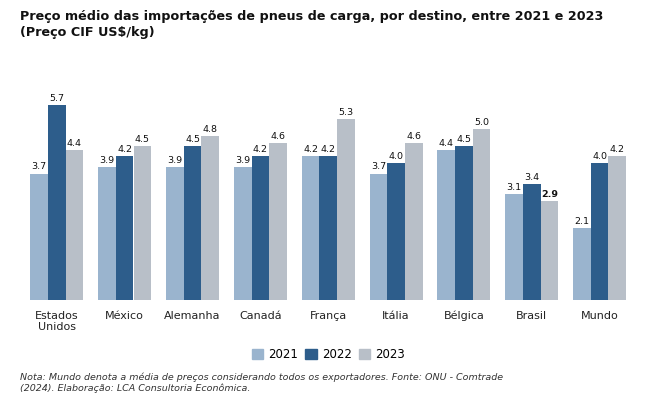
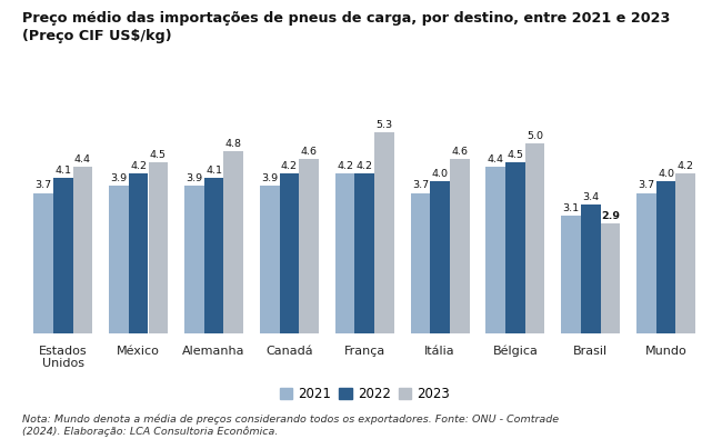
2022/Estados Unidos: 5.7 -> 4.1
2022/Alemanha: 4.5 -> 4.1
2021/Mundo: 2.1 -> 3.7
